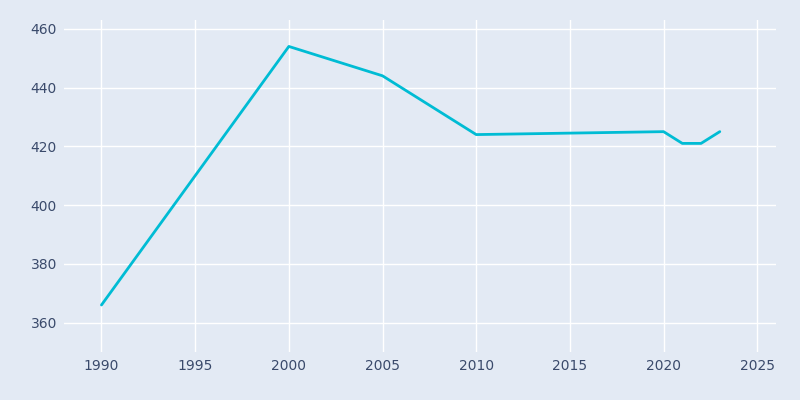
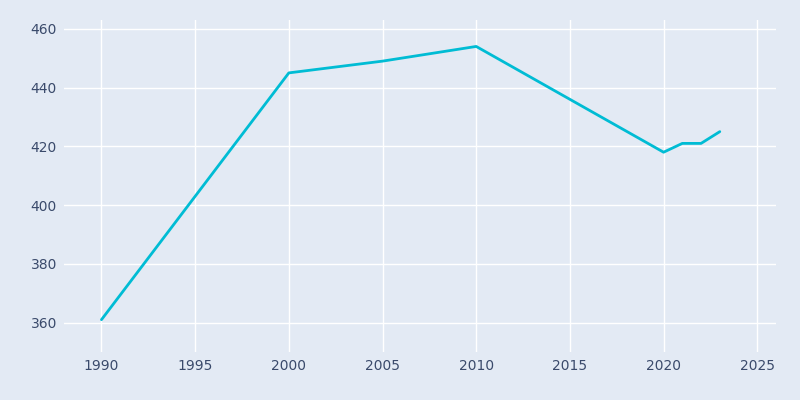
1990: 366 -> 361
2000: 454 -> 445
2005: 444 -> 449
2010: 424 -> 454
2020: 425 -> 418
